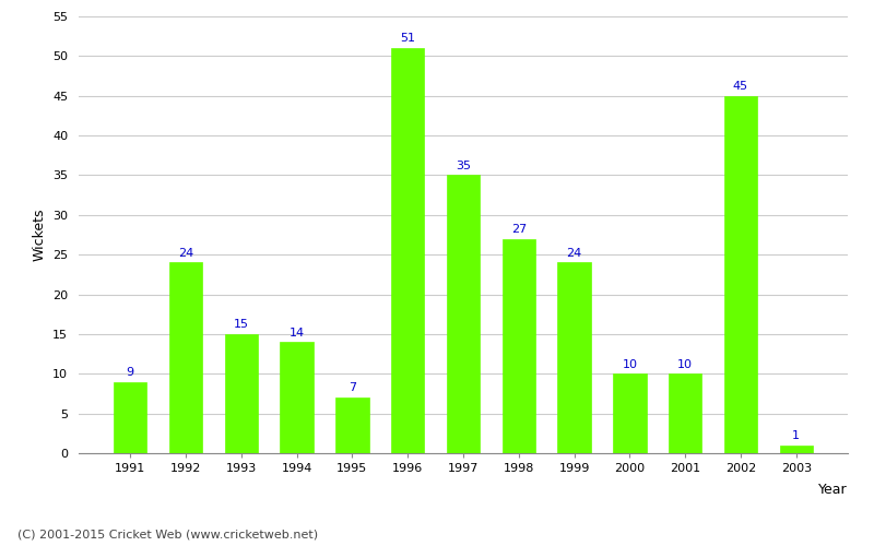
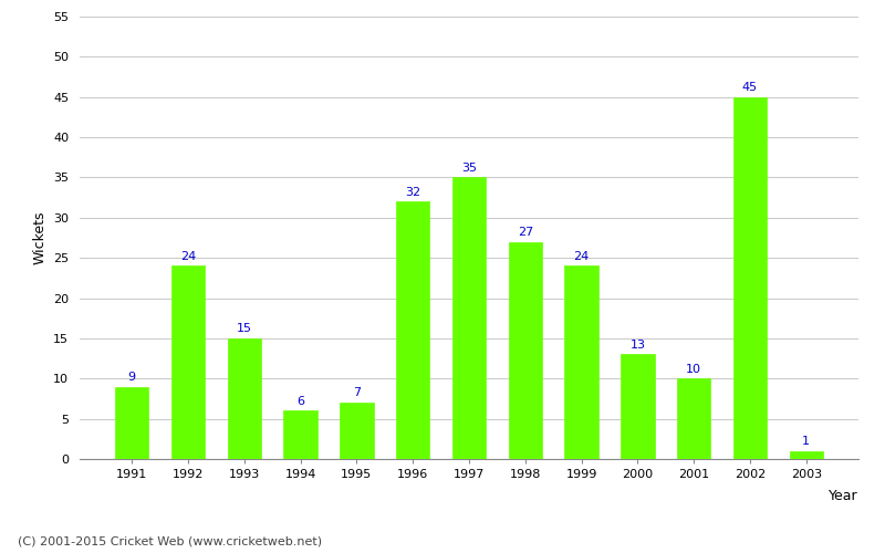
1994: 14 -> 6
1996: 51 -> 32
2000: 10 -> 13
